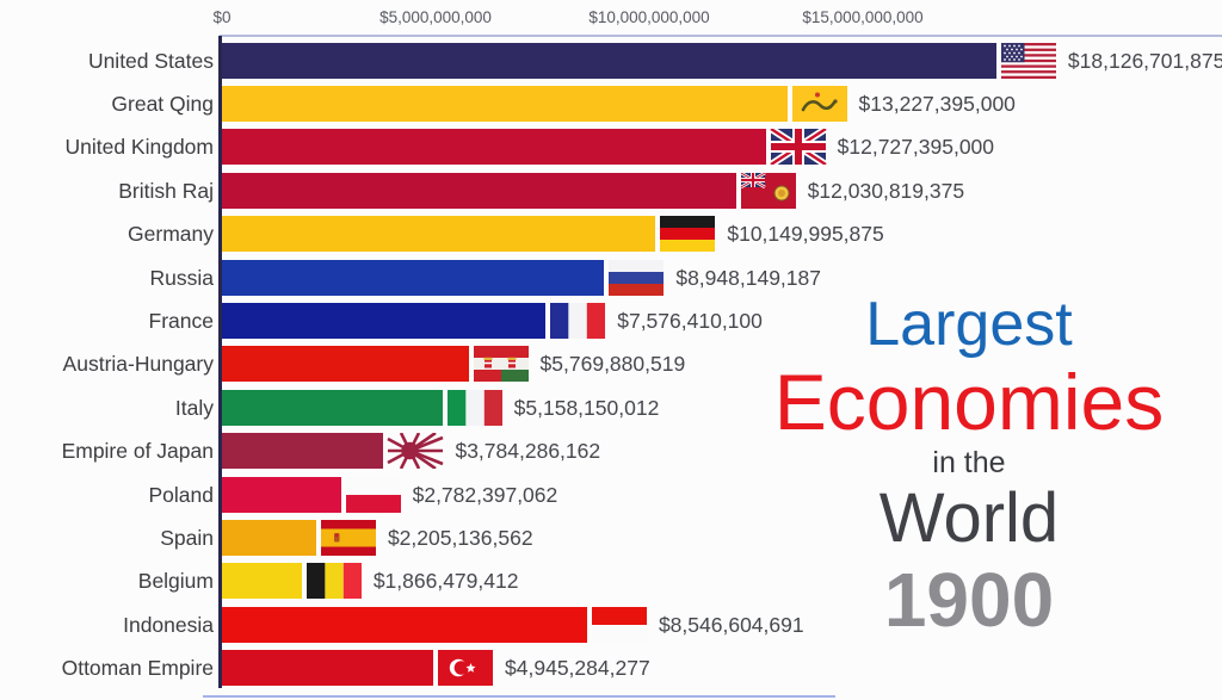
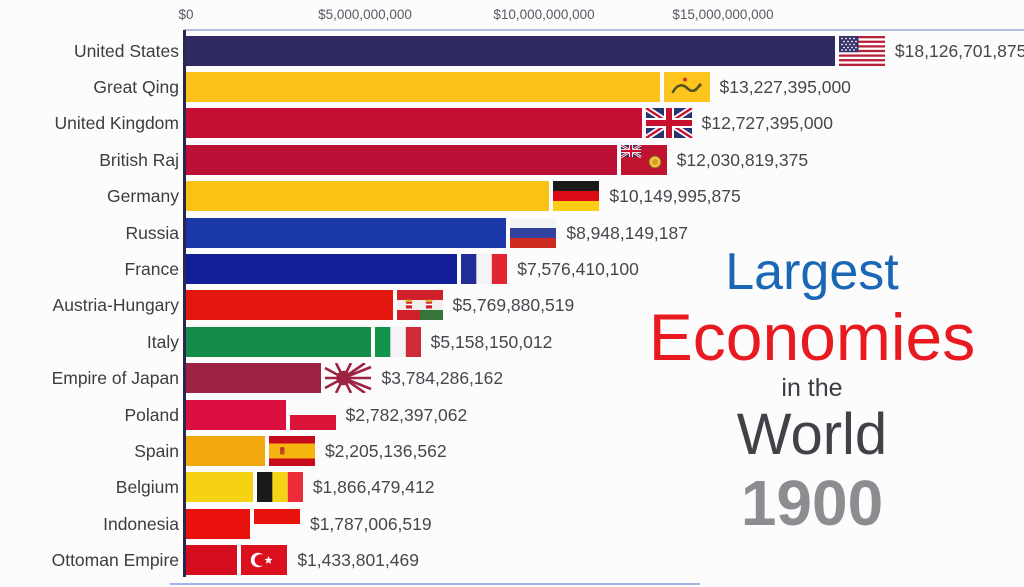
Indonesia: $8,546,604,691 -> $1,787,006,519
Ottoman Empire: $4,945,284,277 -> $1,433,801,469
